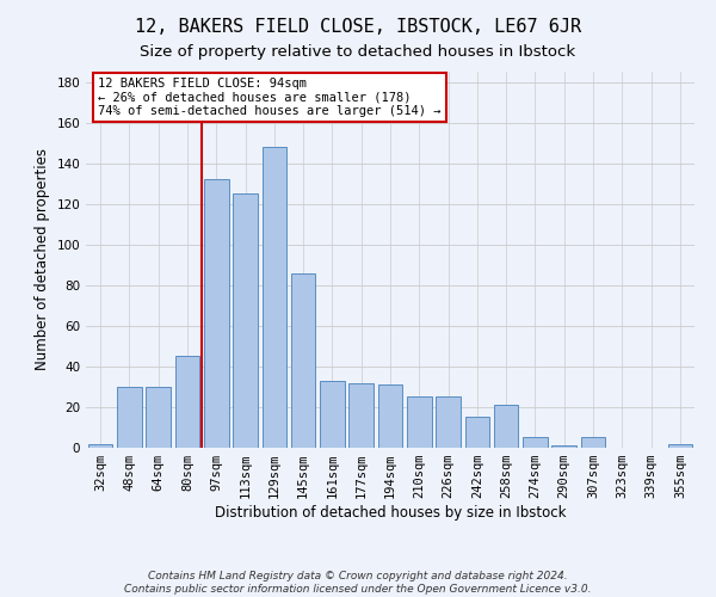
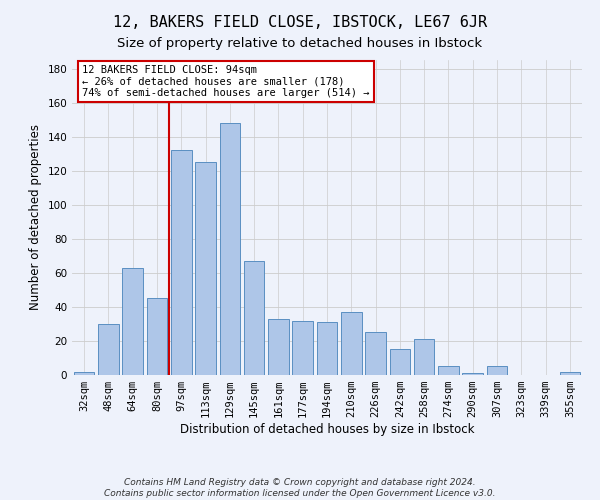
64sqm: 30 -> 63
145sqm: 86 -> 67
210sqm: 25 -> 37
